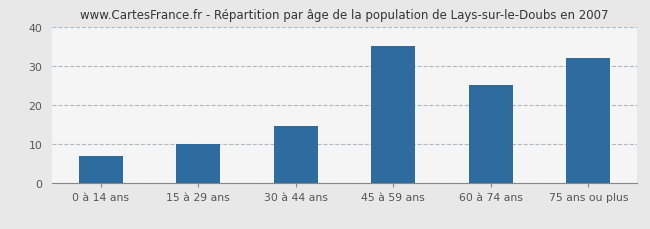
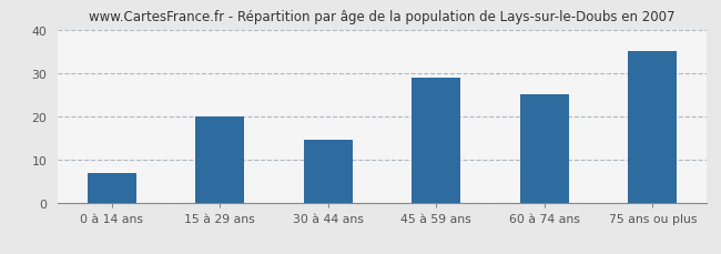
15 à 29 ans: 10.0 -> 20.0
45 à 59 ans: 35.0 -> 29.0
75 ans ou plus: 32.0 -> 35.0
